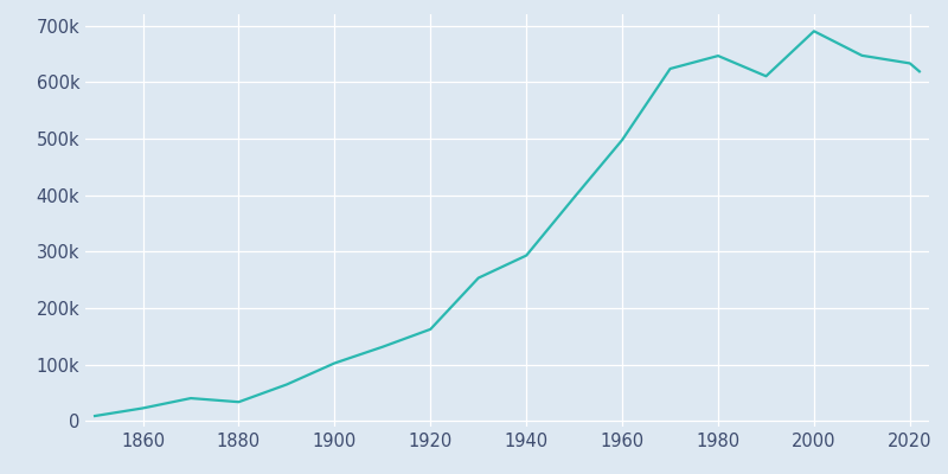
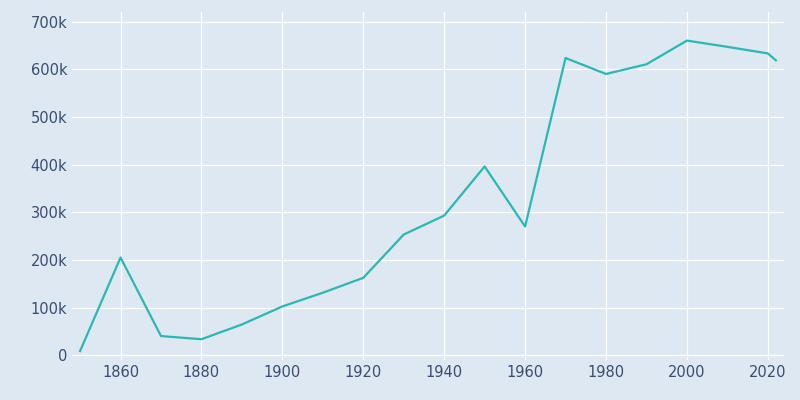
1860: 23k -> 205k
1960: 498k -> 270k
1980: 646k -> 590k
2000: 690k -> 660k
